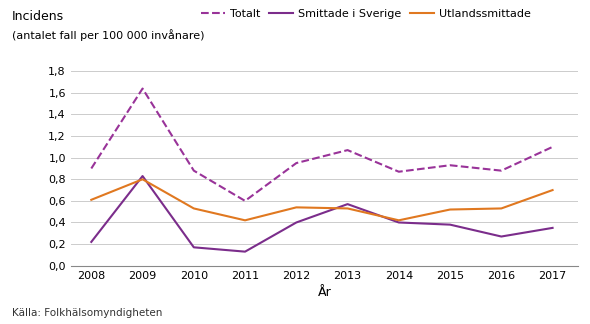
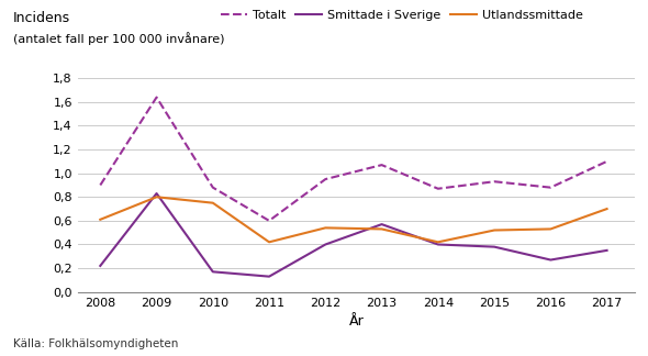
Utlandssmittade/2010: 0,53 -> 0,75
